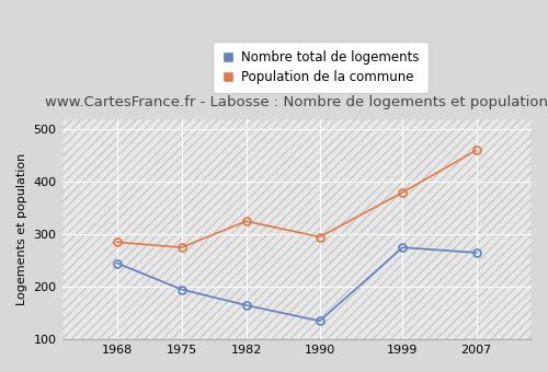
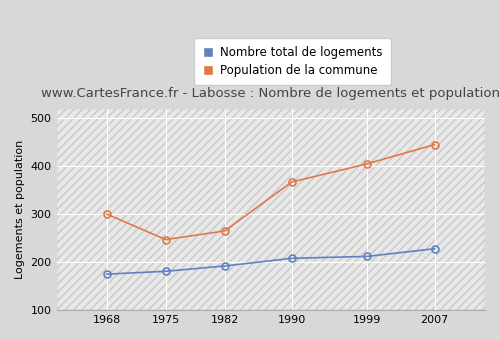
Nombre total de logements/1968: 245 -> 175
Population de la commune/1968: 285 -> 300
Nombre total de logements/1975: 195 -> 181
Population de la commune/1975: 275 -> 247
Nombre total de logements/1982: 165 -> 192
Population de la commune/1982: 325 -> 265
Nombre total de logements/1990: 135 -> 208
Population de la commune/1990: 295 -> 367
Nombre total de logements/1999: 275 -> 212
Population de la commune/1999: 380 -> 405
Nombre total de logements/2007: 265 -> 228
Population de la commune/2007: 460 -> 445
